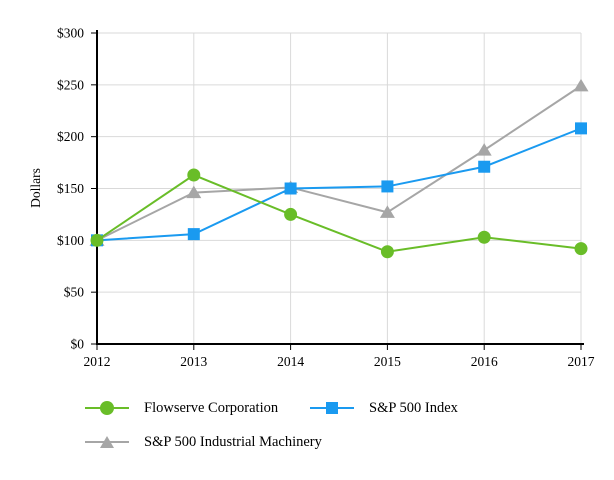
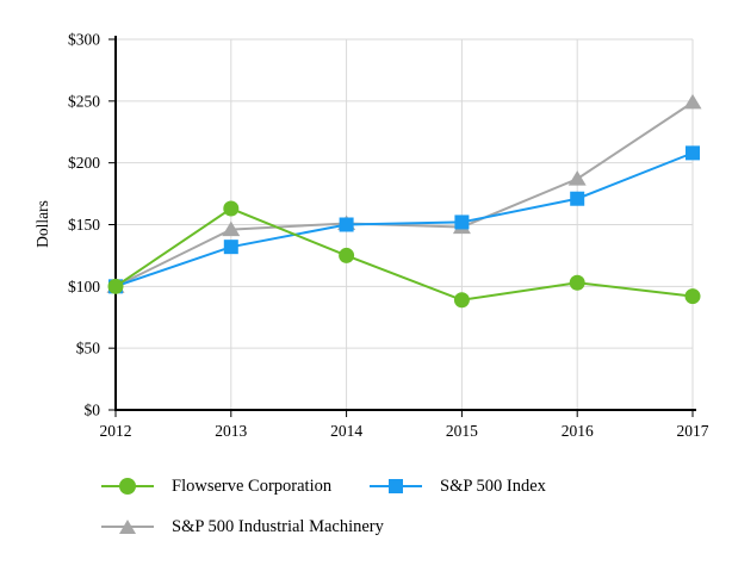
S&P 500 Index/2013: $106 -> $132
S&P 500 Industrial Machinery/2015: $127 -> $148
